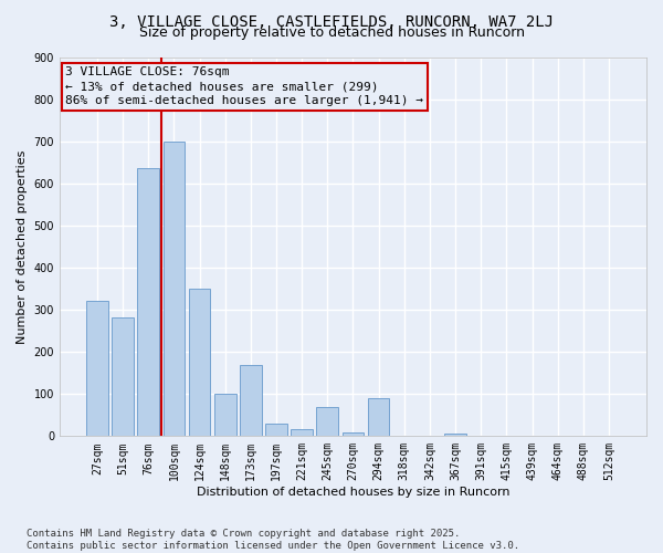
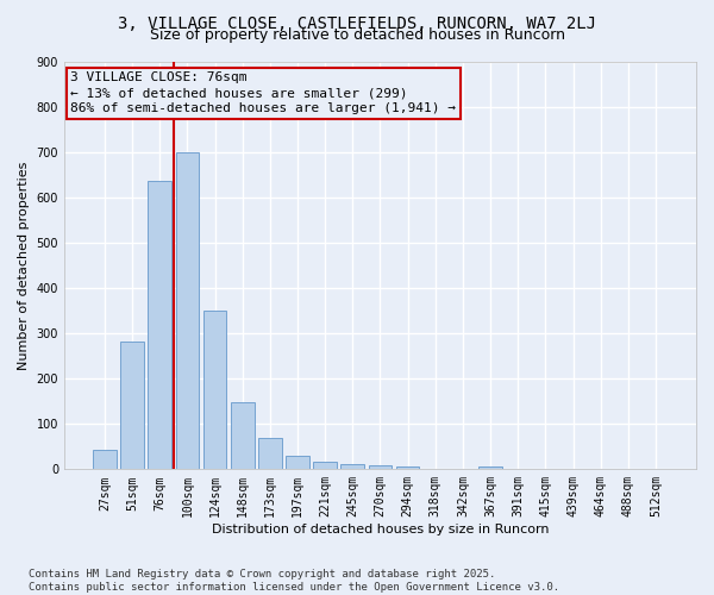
27sqm: 320 -> 42
148sqm: 100 -> 147
173sqm: 170 -> 68
245sqm: 70 -> 12
294sqm: 90 -> 7
